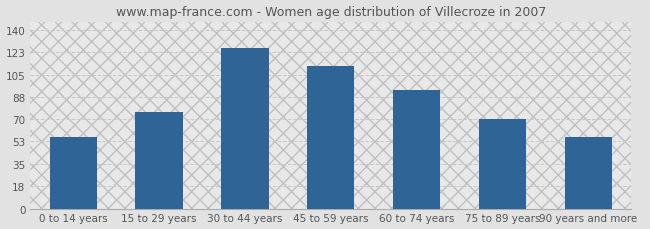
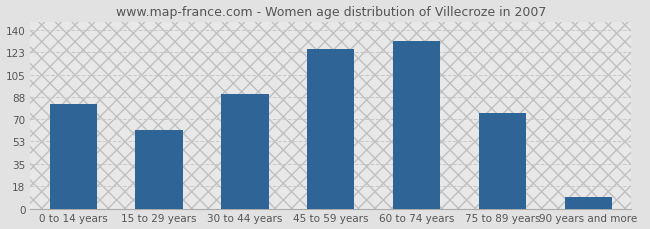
0 to 14 years: 56 -> 82
15 to 29 years: 76 -> 62
30 to 44 years: 126 -> 90
45 to 59 years: 112 -> 125
60 to 74 years: 93 -> 132
75 to 89 years: 70 -> 75
90 years and more: 56 -> 9
